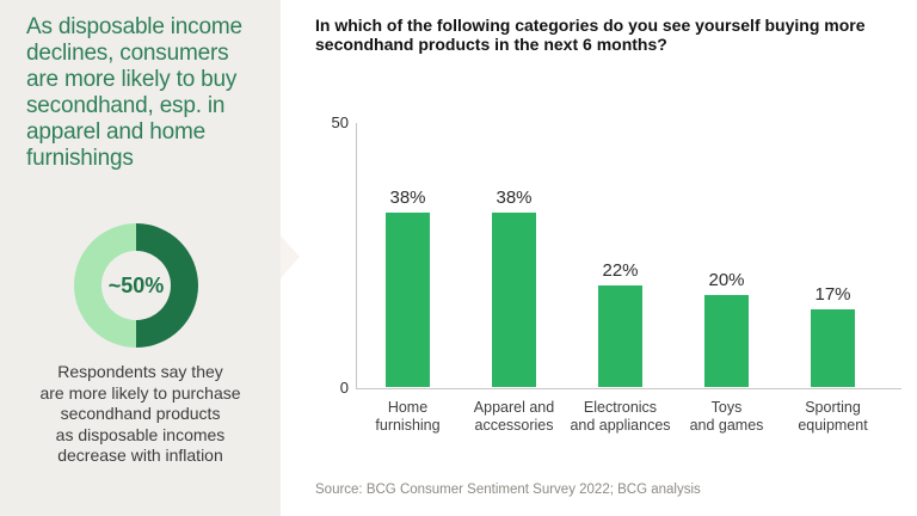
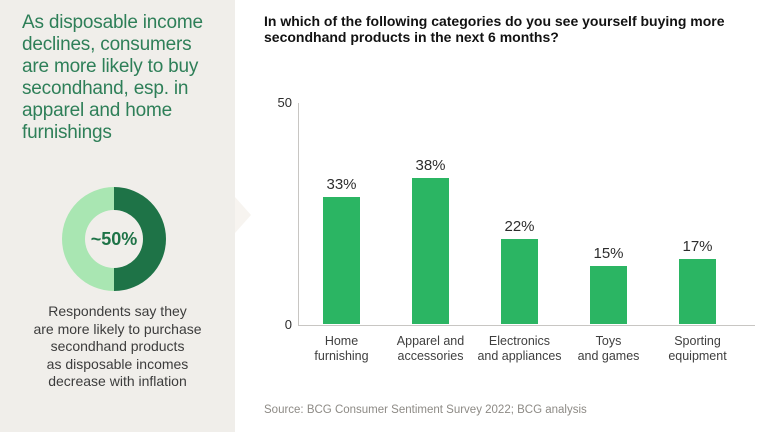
Home furnishing: 38% -> 33%
Toys and games: 20% -> 15%
